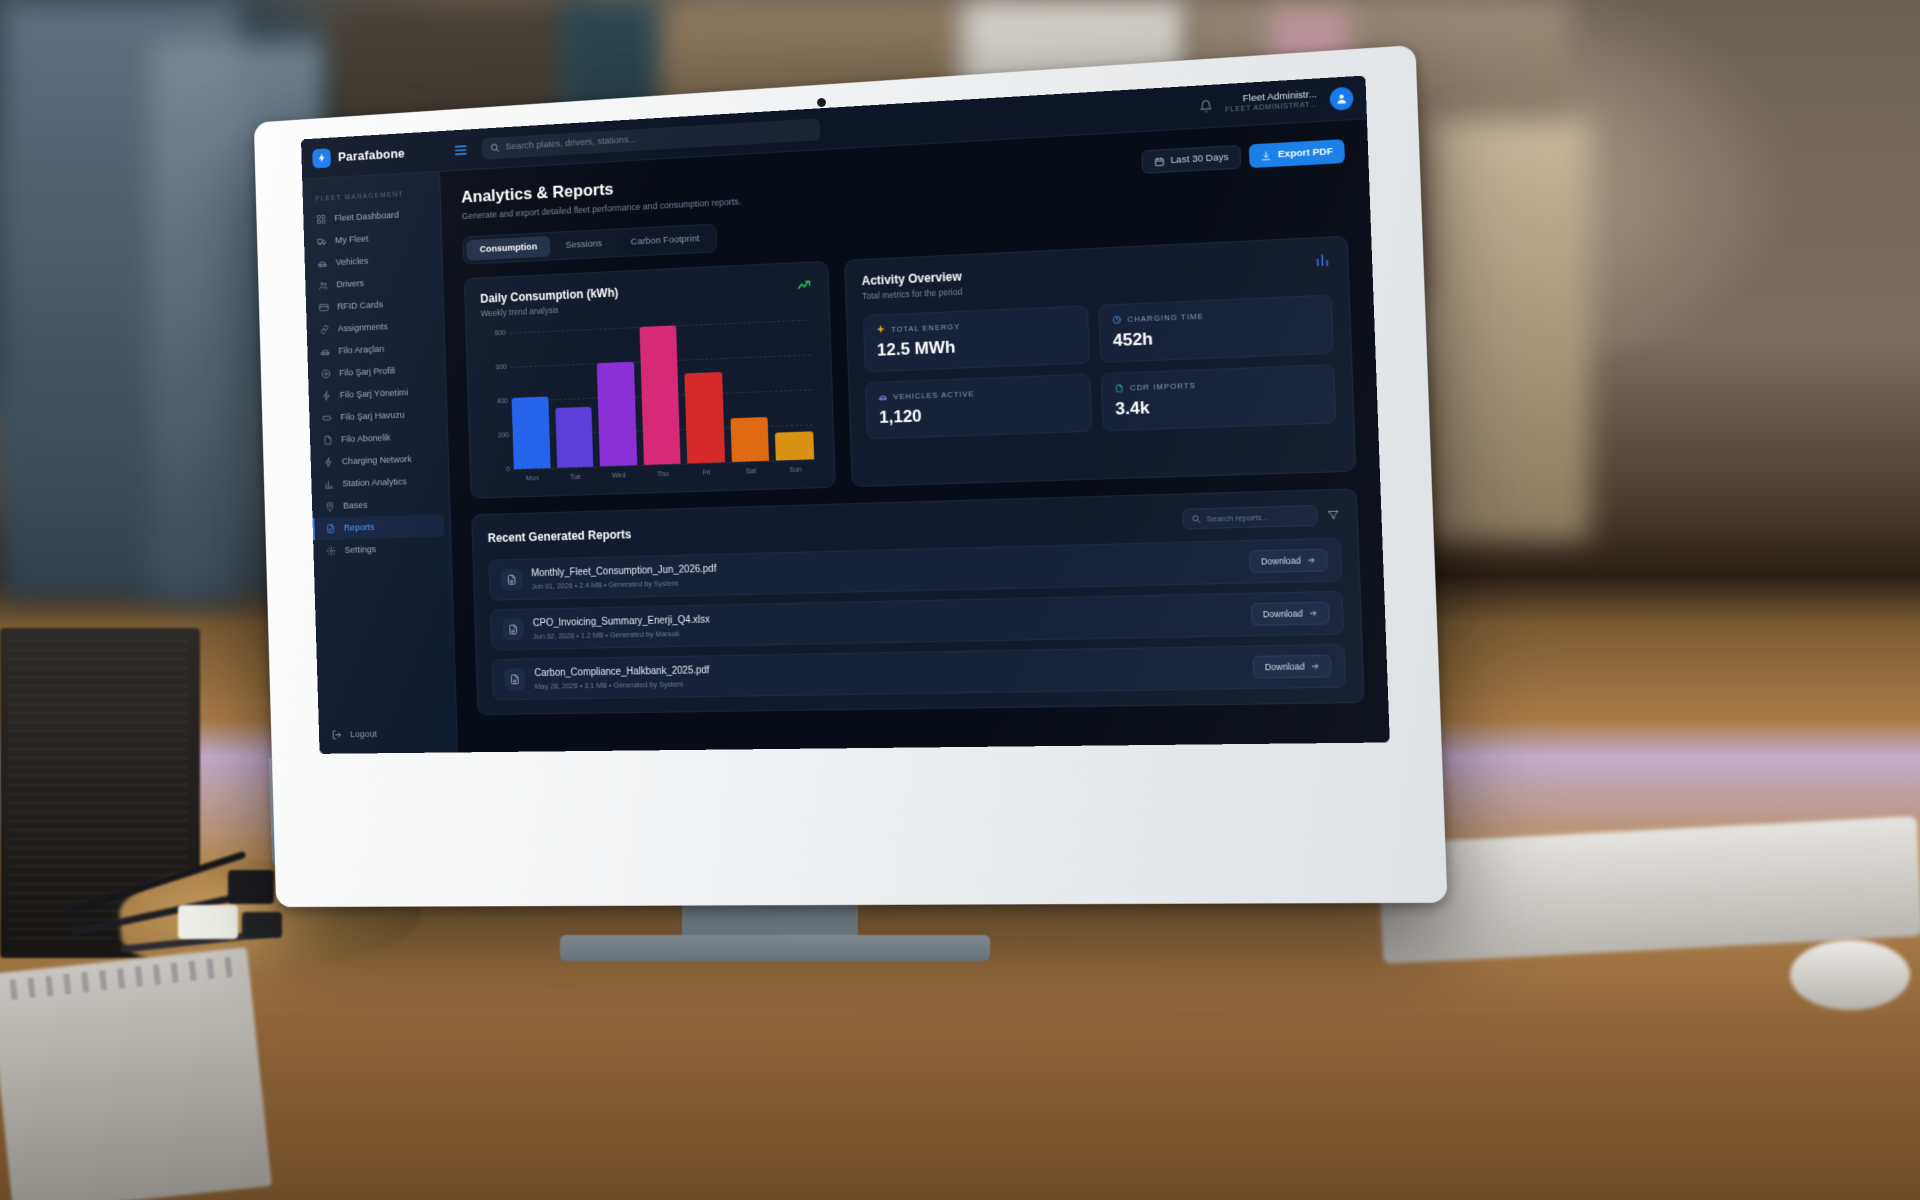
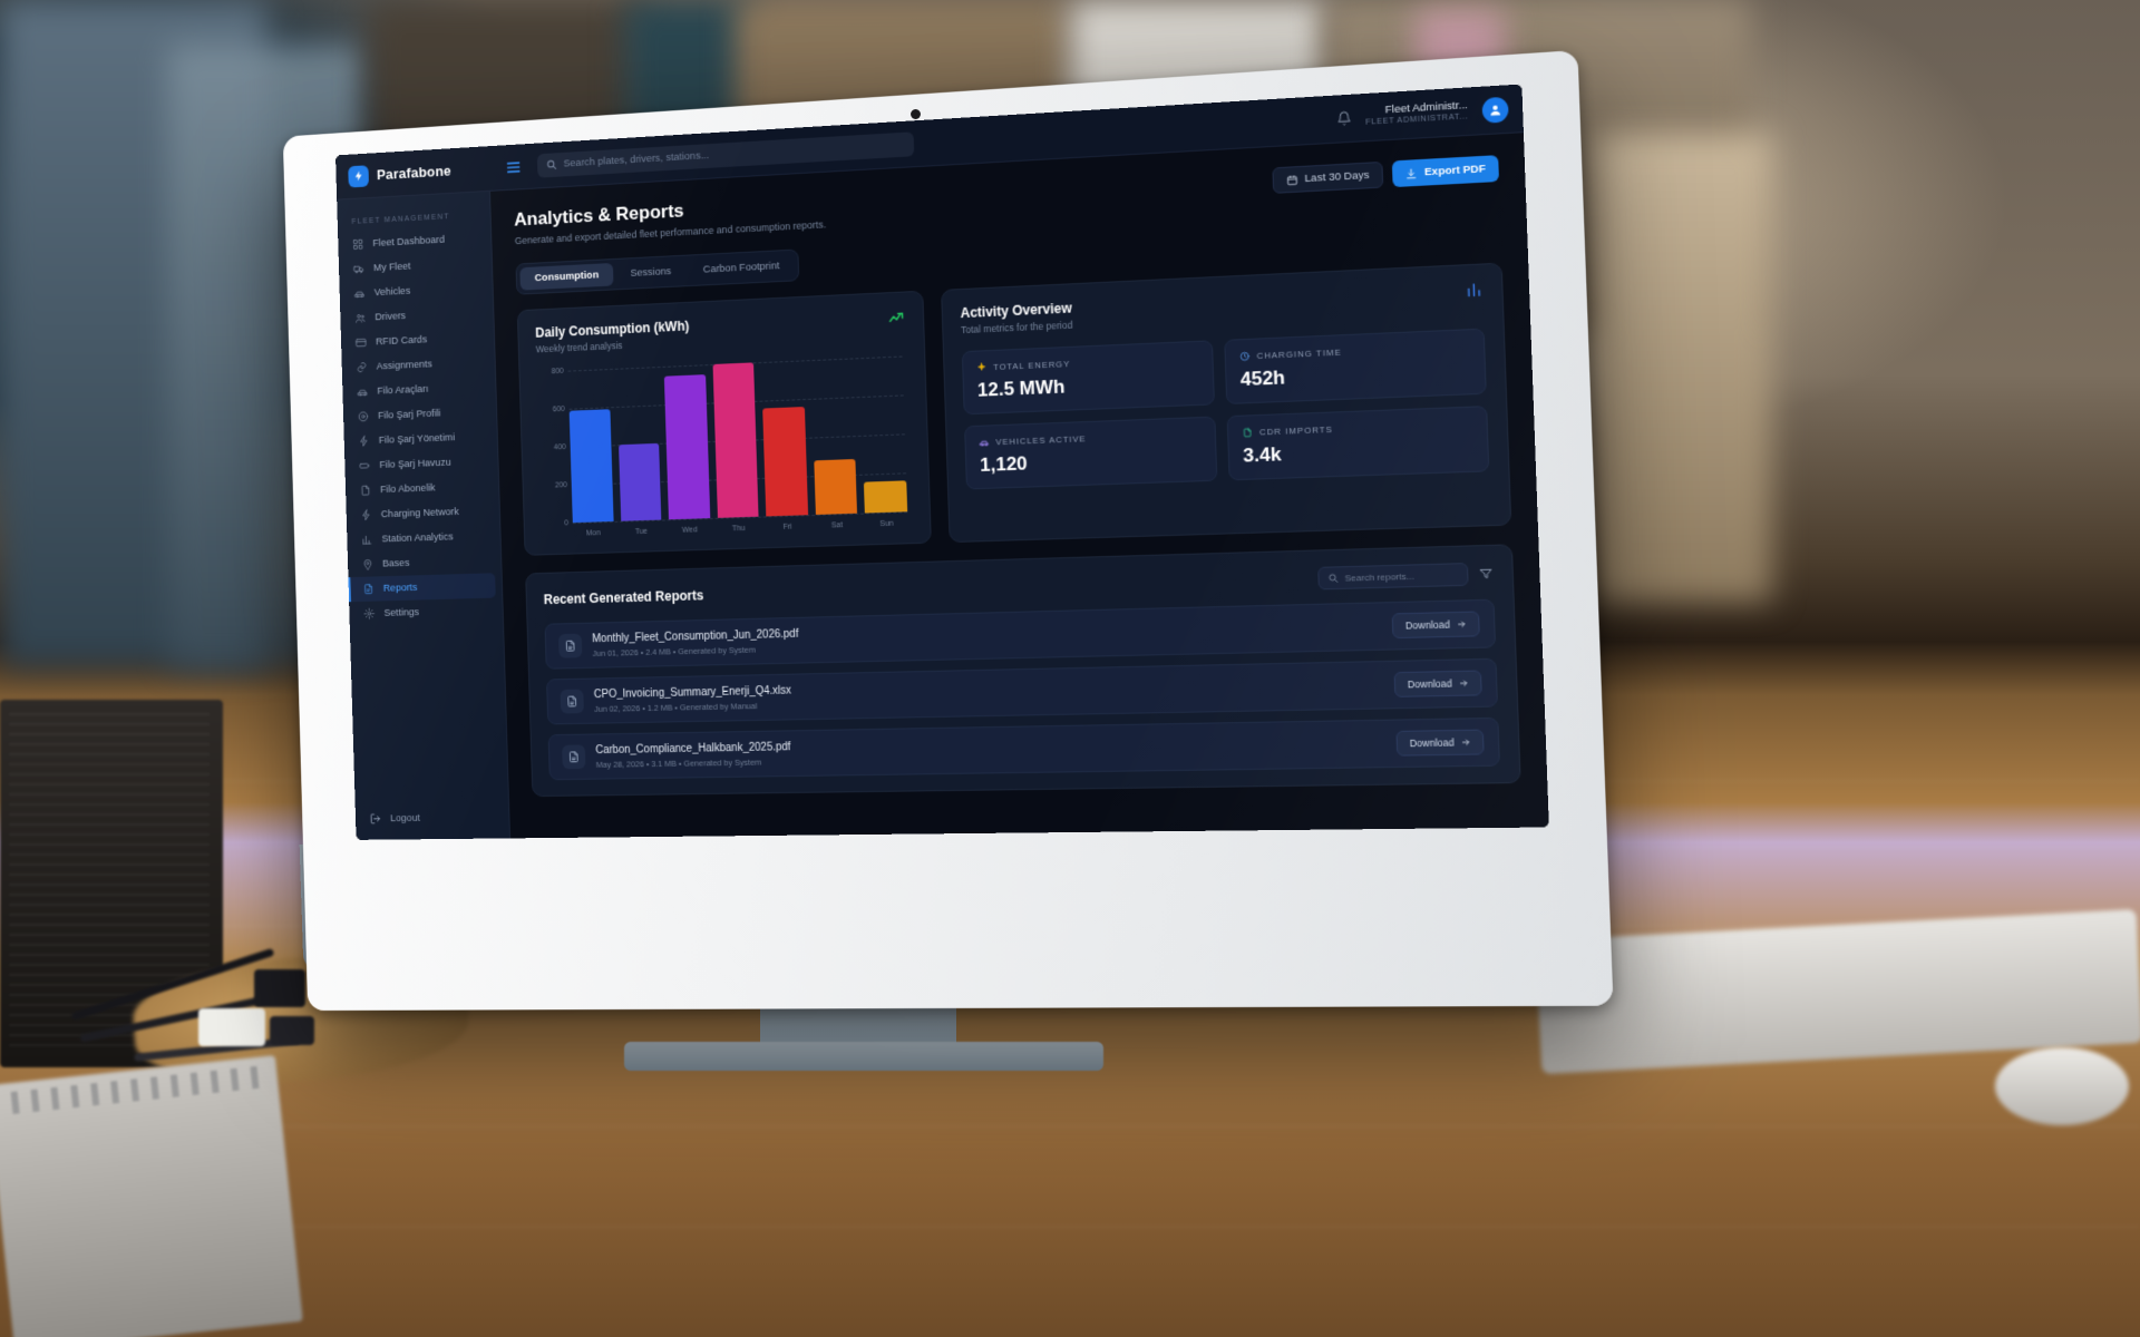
Mon: 420 -> 590
Tue: 350 -> 400
Wed: 600 -> 750
Fri: 520 -> 560
Sat: 250 -> 280
